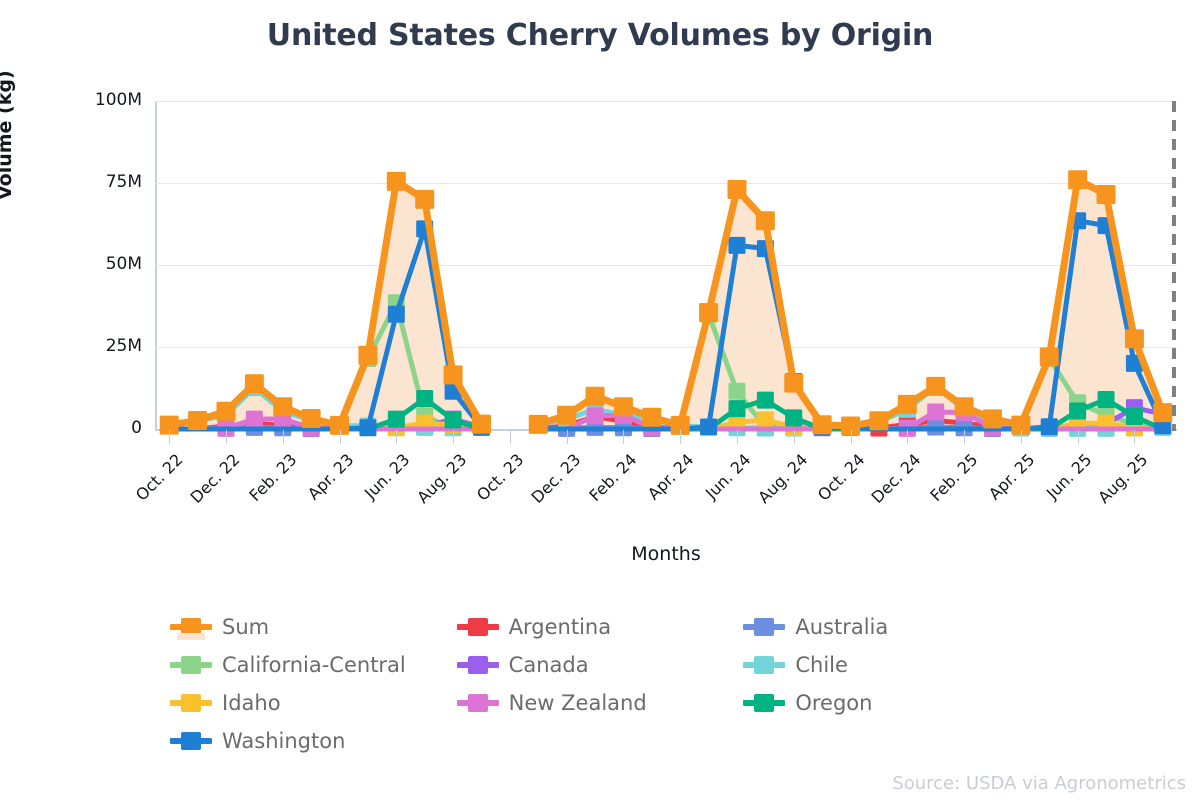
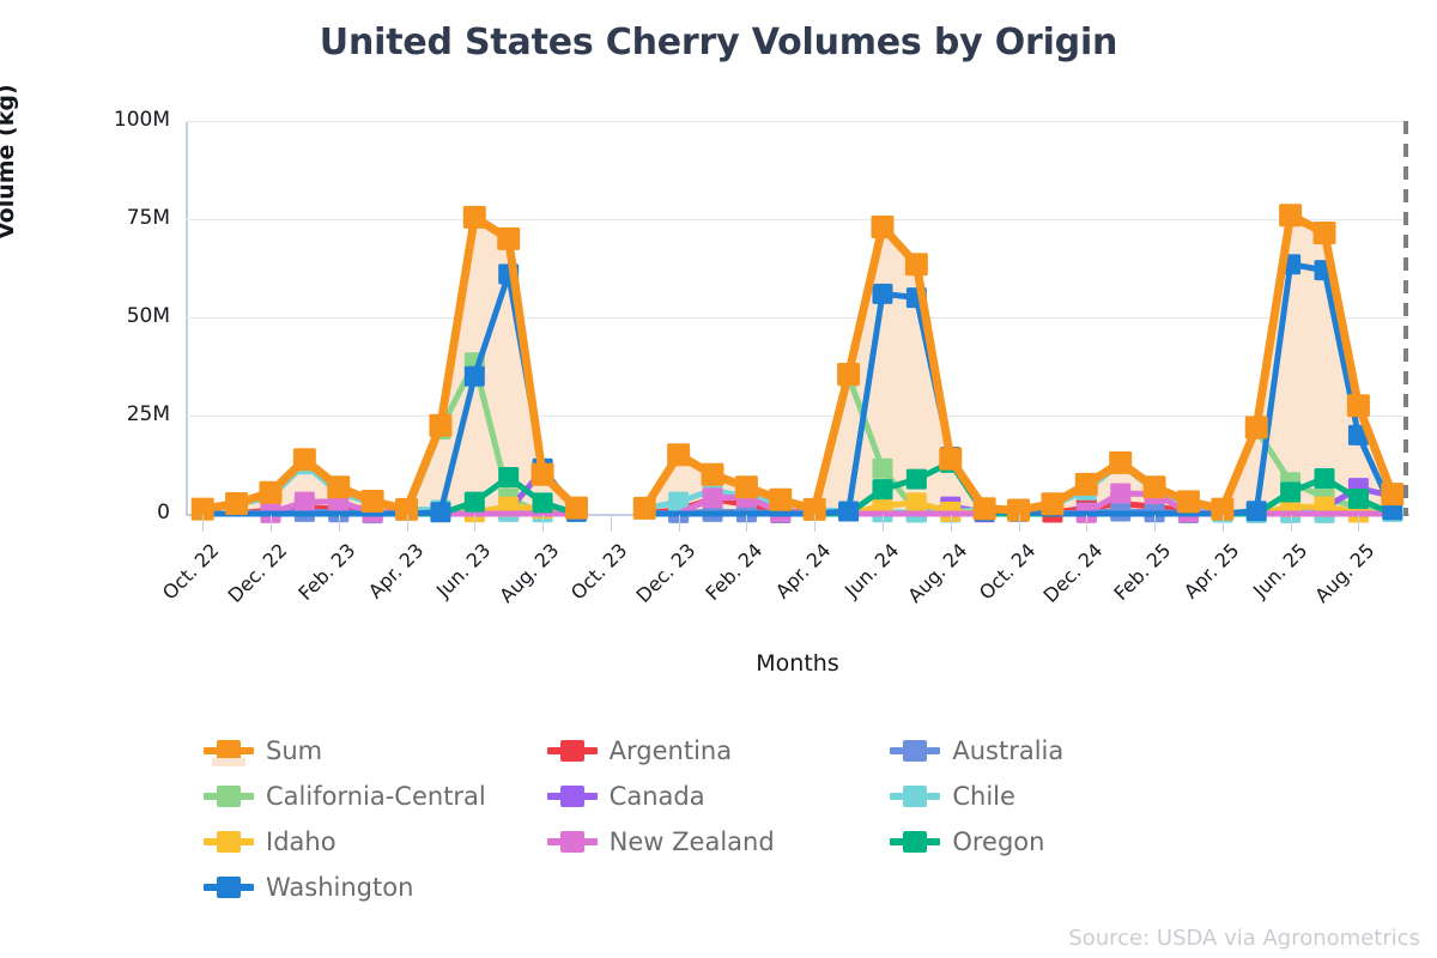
Sum/Aug. 23: 16M -> 10M
Canada/Aug. 23: 3M -> 11M
Sum/Dec. 23: 4M -> 15M
Oregon/Aug. 24: 3M -> 13M
